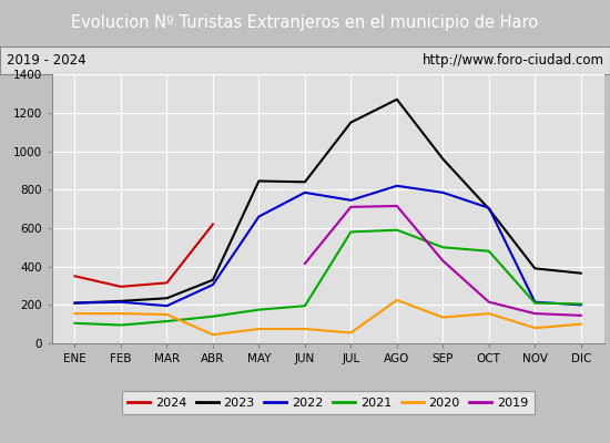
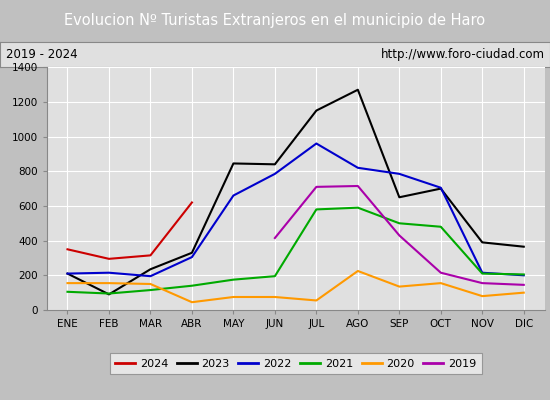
2023/FEB: 220 -> 90
2022/JUL: 740 -> 960
2023/SEP: 960 -> 650
